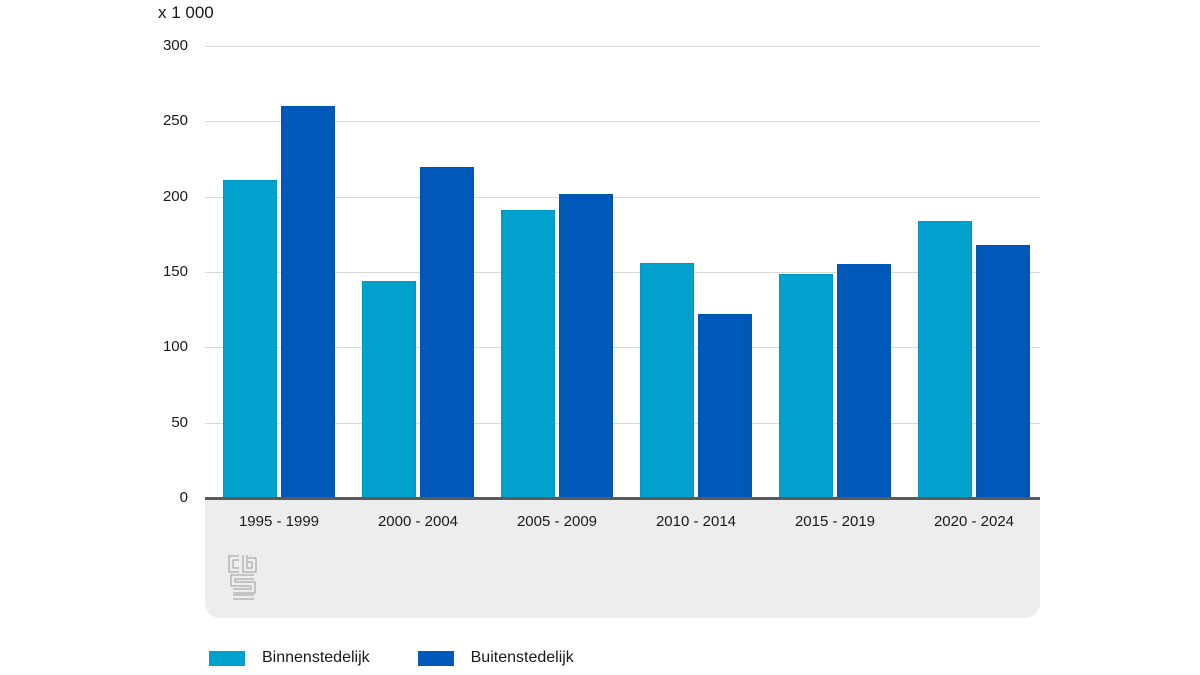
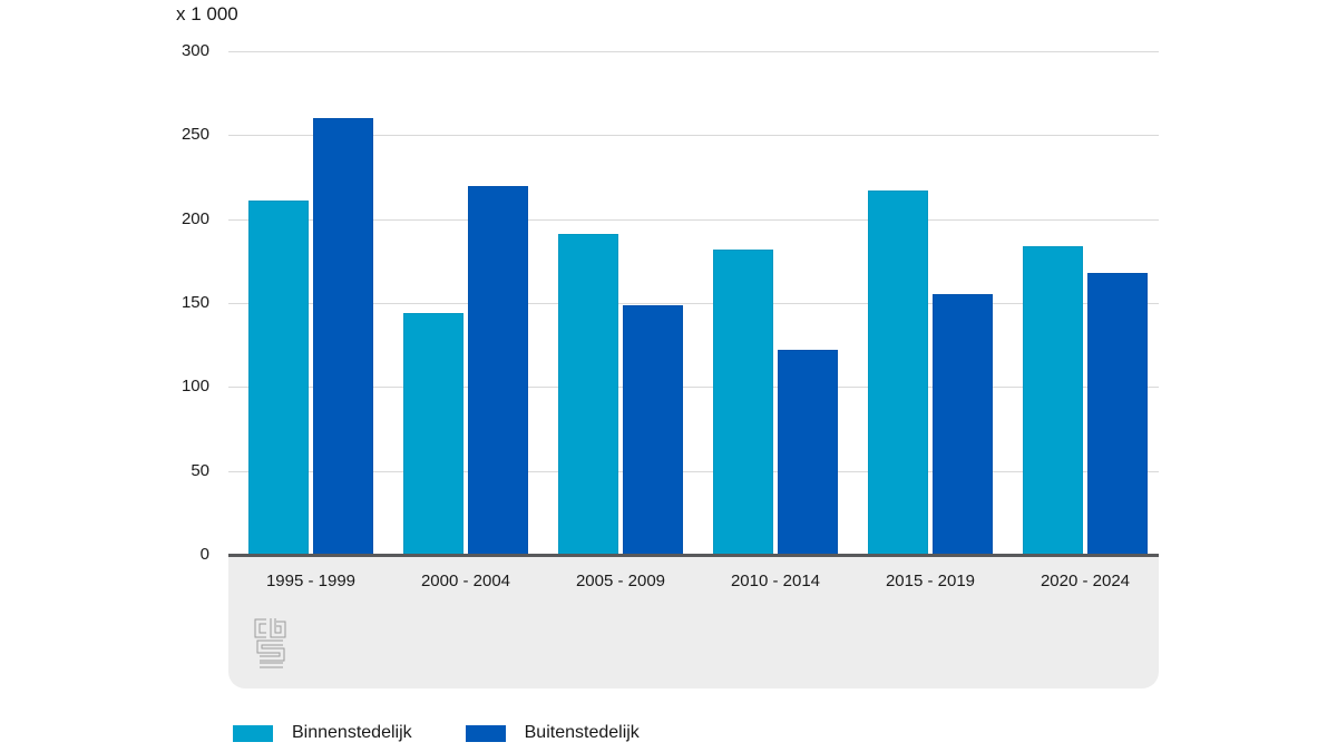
Buitenstedelijk/2005 - 2009: 202 -> 149
Binnenstedelijk/2010 - 2014: 156 -> 182
Binnenstedelijk/2015 - 2019: 149 -> 217
